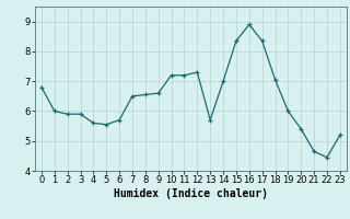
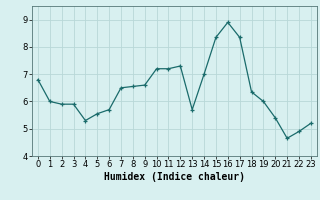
4: 5.60 -> 5.30
18: 7.05 -> 6.35
22: 4.45 -> 4.90
